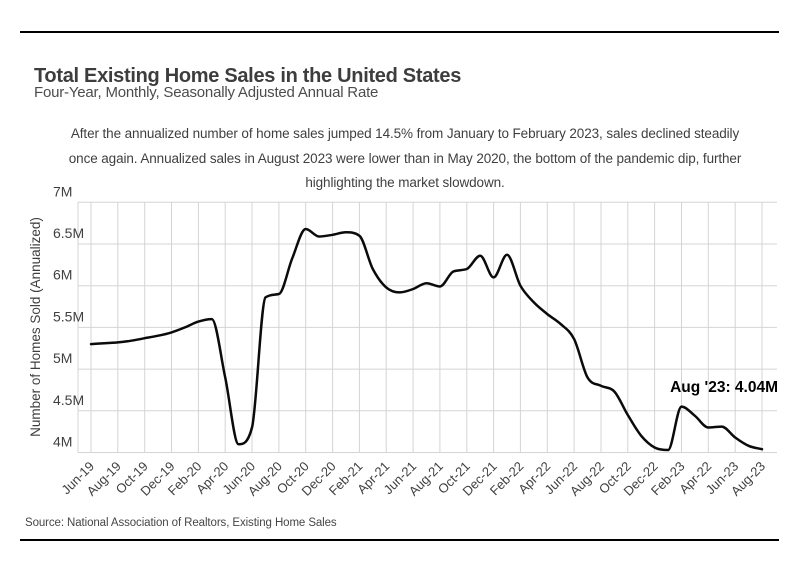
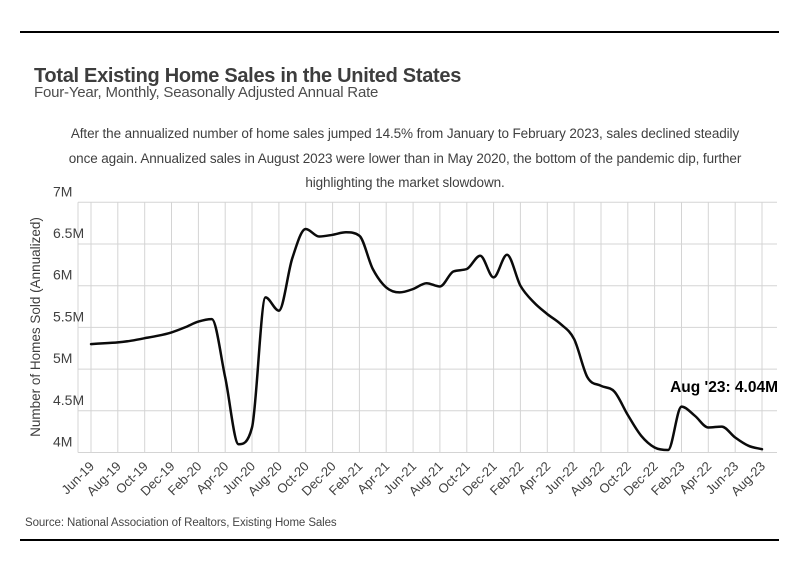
Aug-20: 5.9M -> 5.7M
